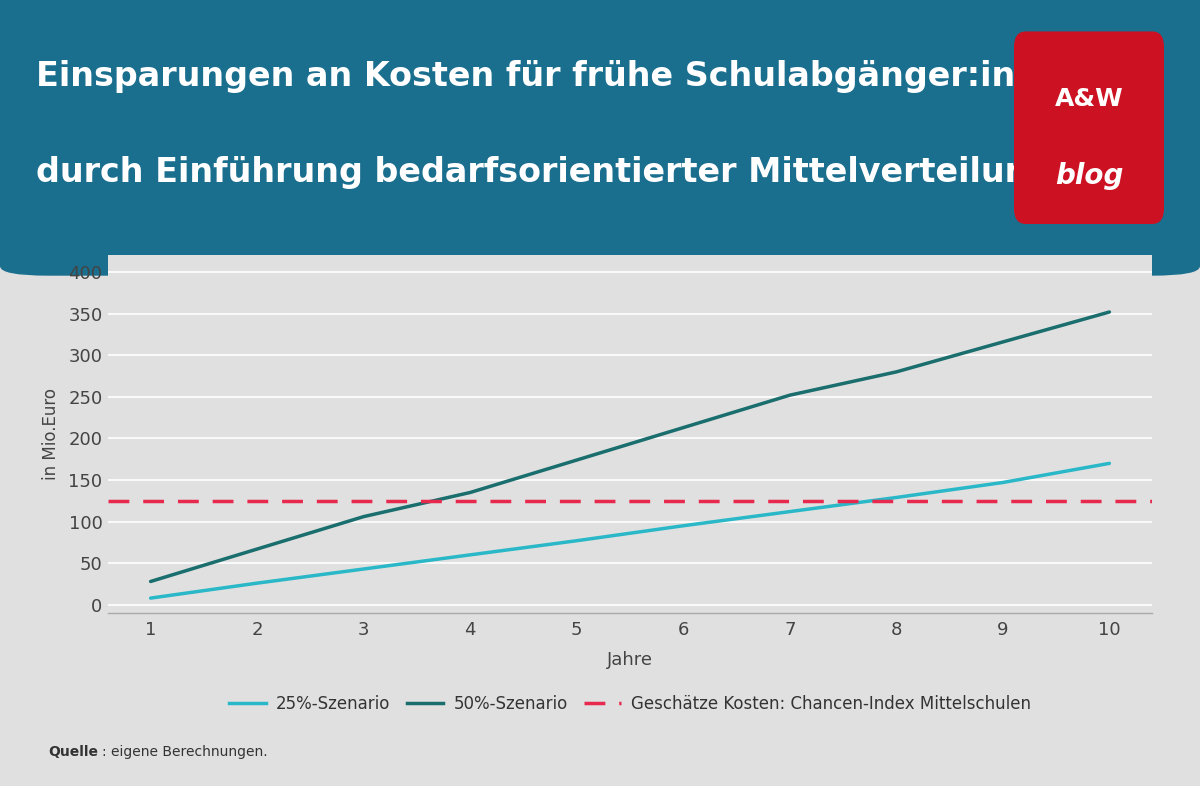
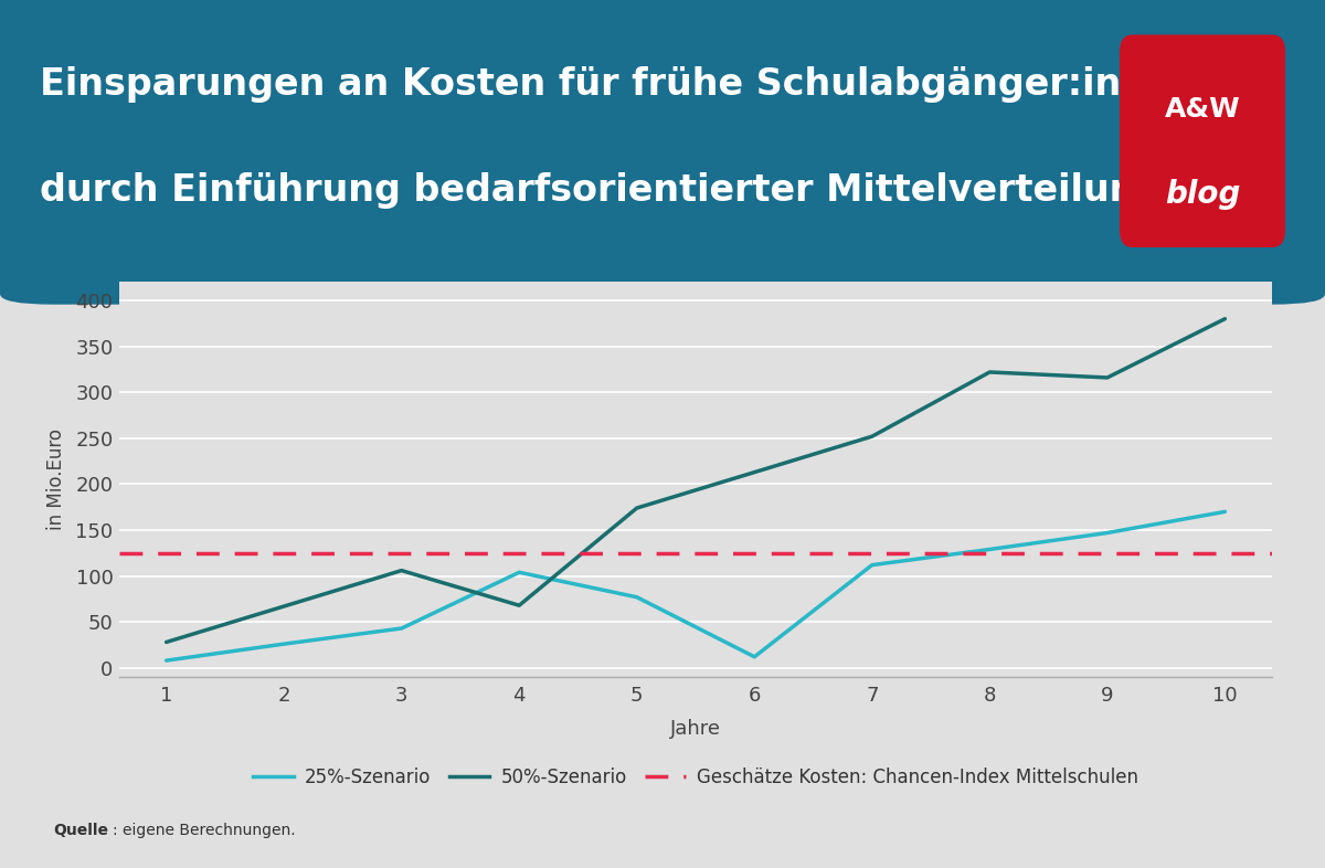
25%-Szenario/4: 60 -> 104
50%-Szenario/4: 135 -> 68
25%-Szenario/6: 95 -> 12
50%-Szenario/8: 280 -> 322
50%-Szenario/10: 352 -> 380
